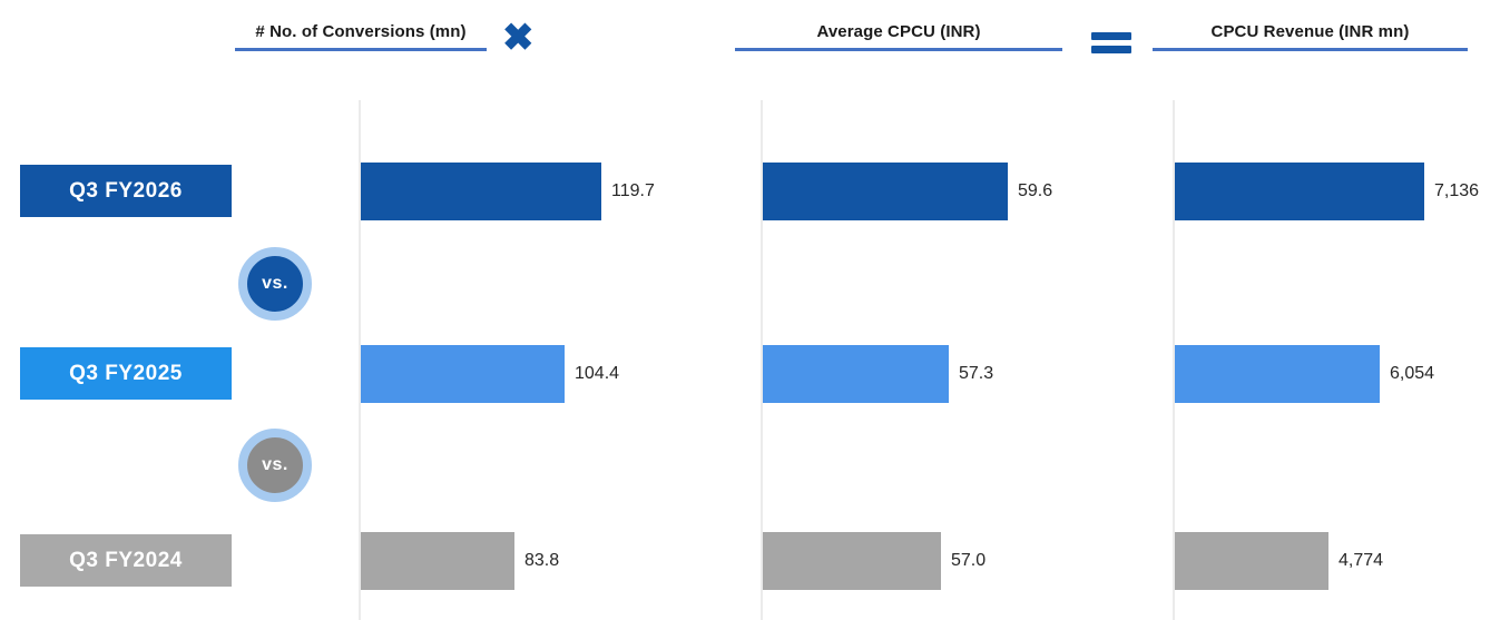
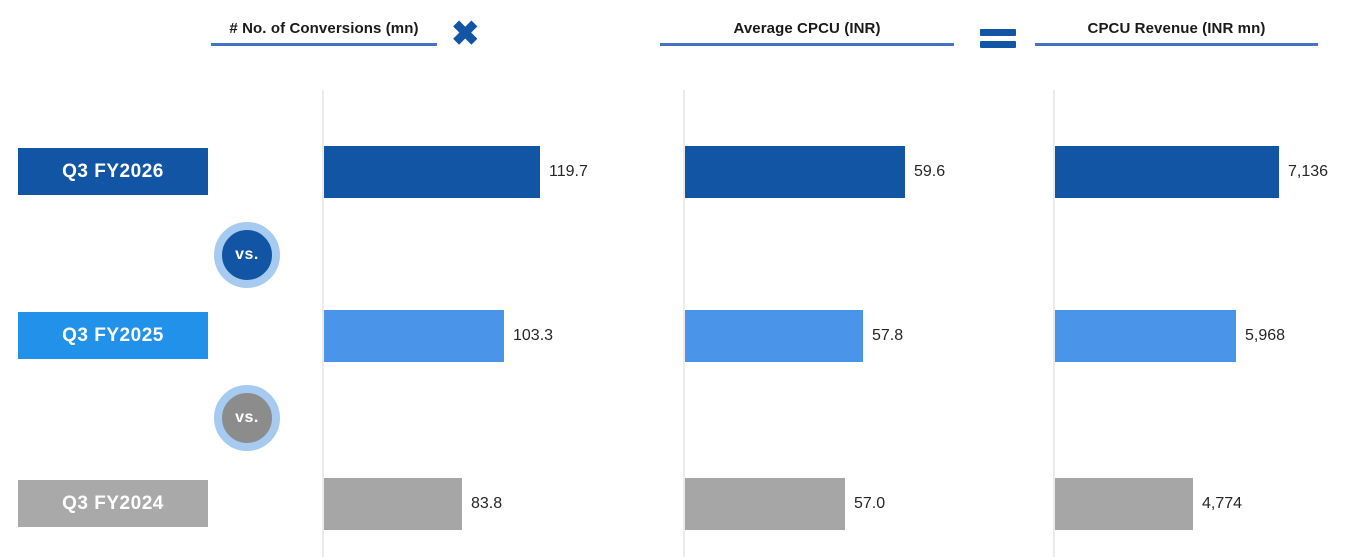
# No. of Conversions (mn)/Q3 FY2025: 104.4 -> 103.3
Average CPCU (INR)/Q3 FY2025: 57.3 -> 57.8
CPCU Revenue (INR mn)/Q3 FY2025: 6,054 -> 5,968
